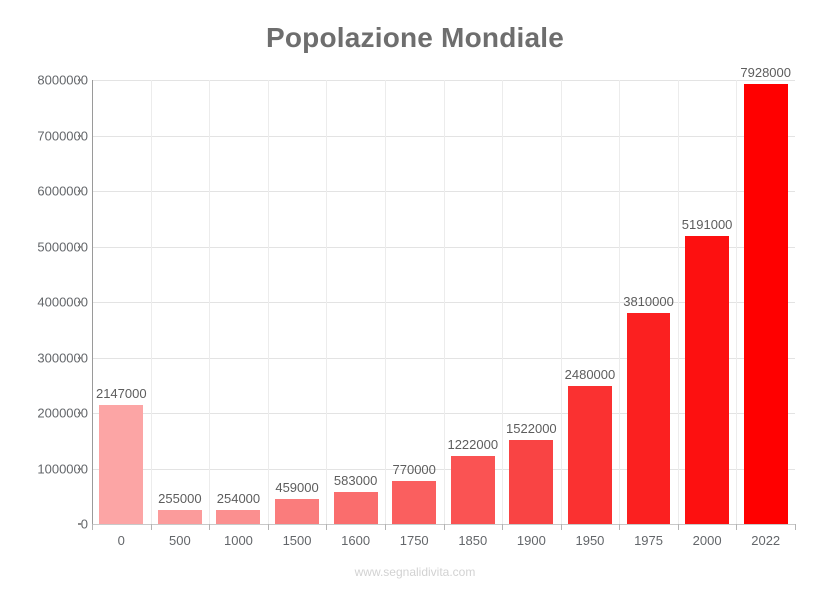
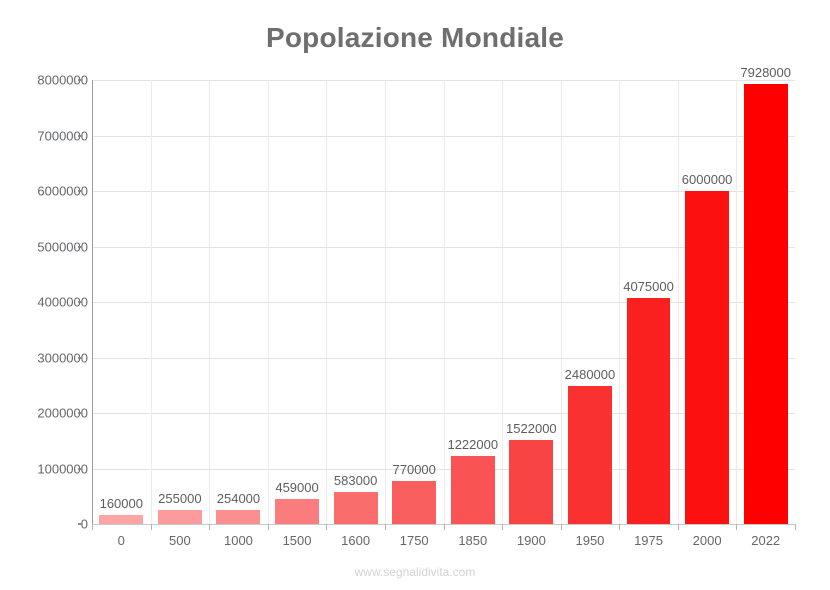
0: 2147000 -> 160000
1975: 3810000 -> 4075000
2000: 5191000 -> 6000000
